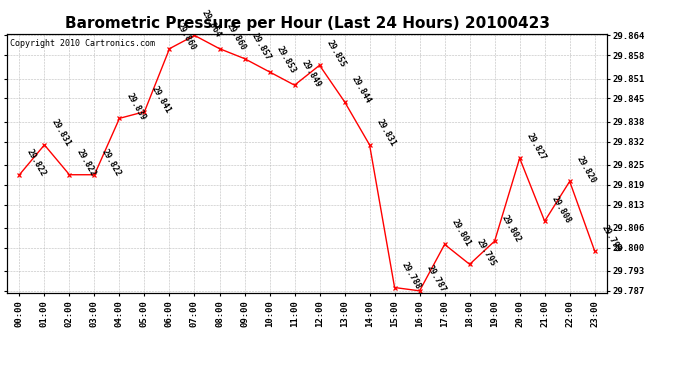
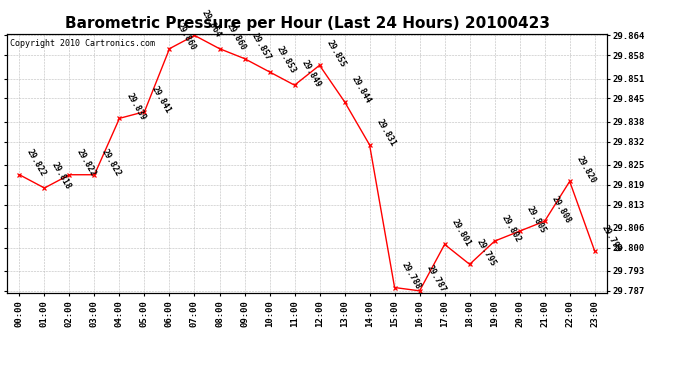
01:00: 29.831 -> 29.818
20:00: 29.827 -> 29.805
